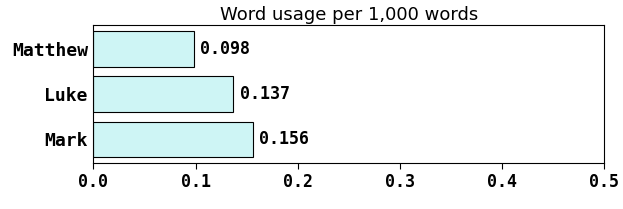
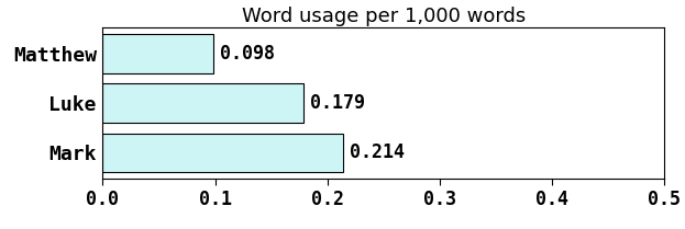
Luke: 0.137 -> 0.179
Mark: 0.156 -> 0.214
